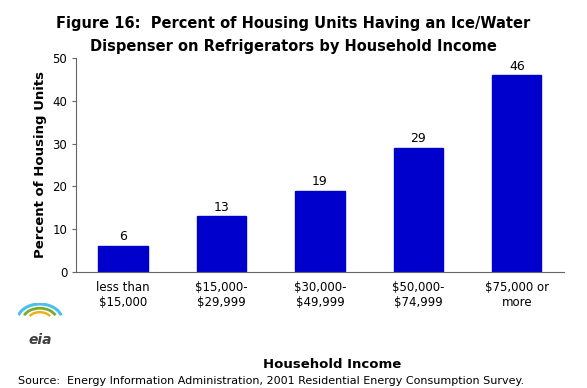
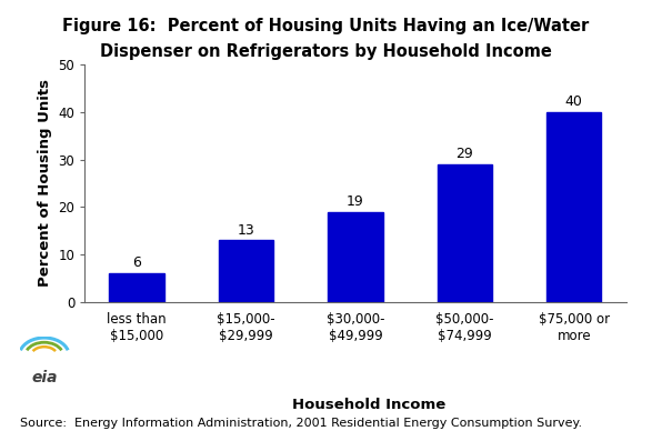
$75,000 or more: 46 -> 40
